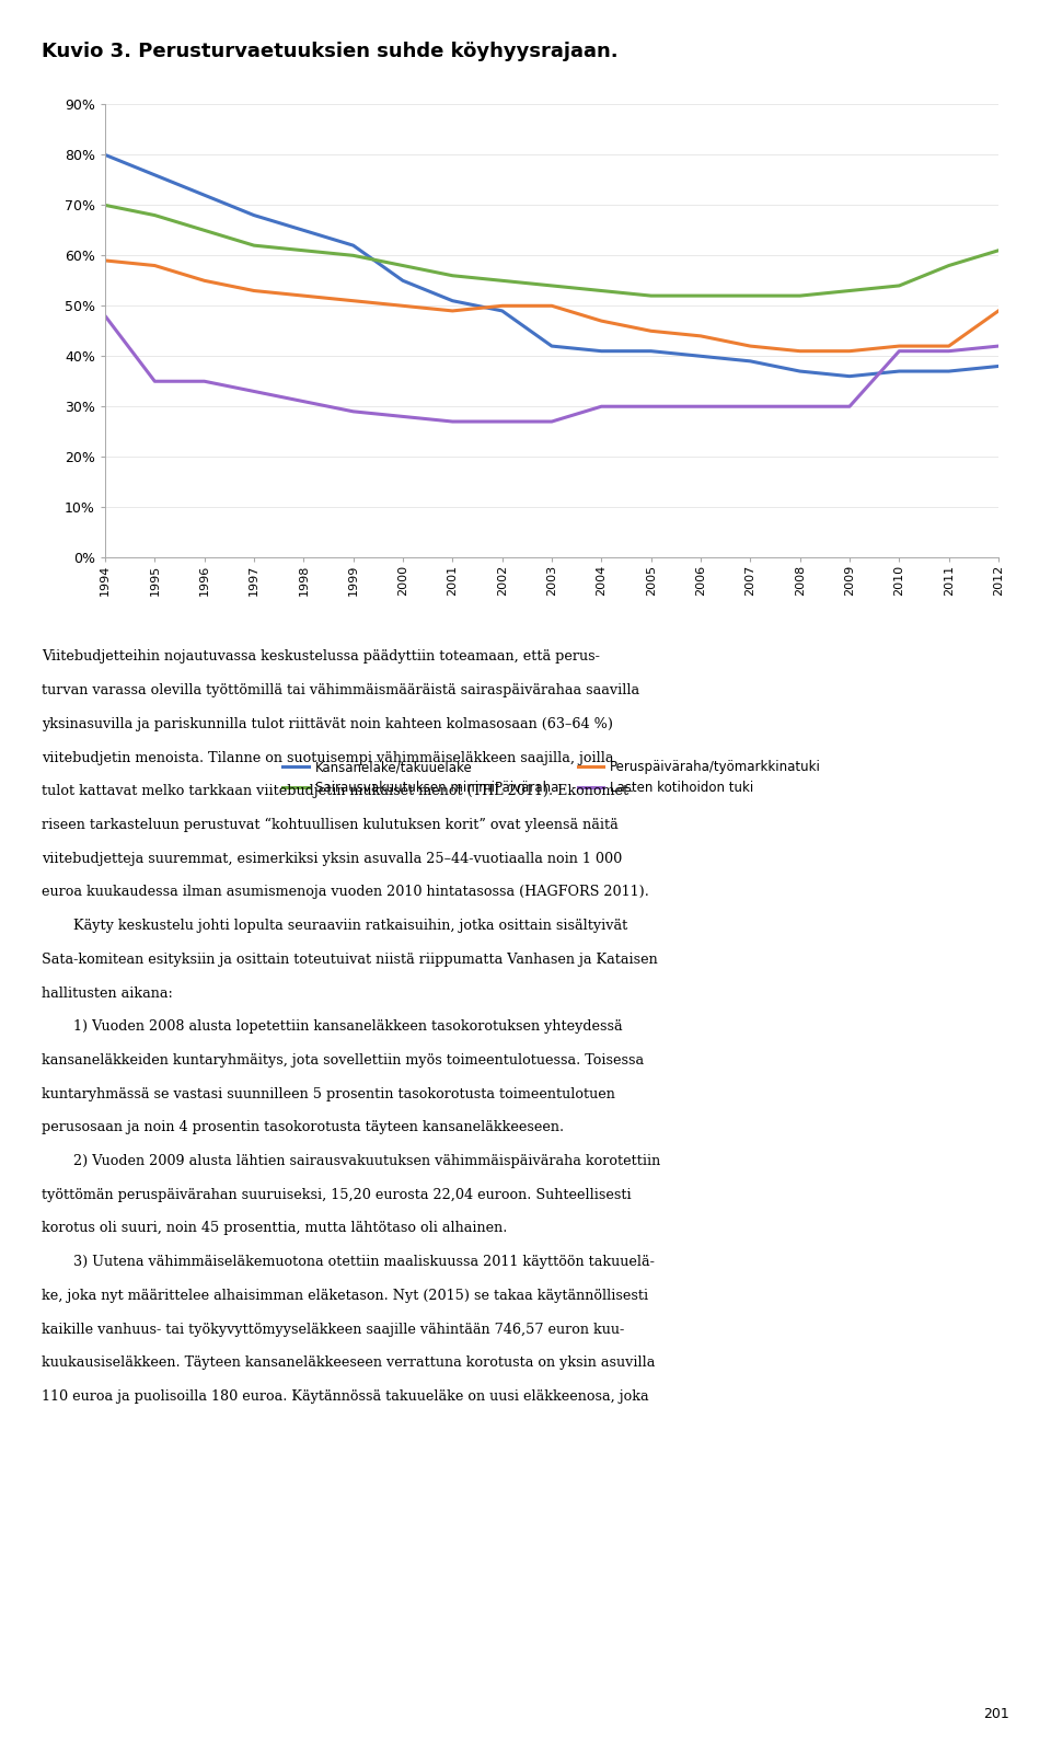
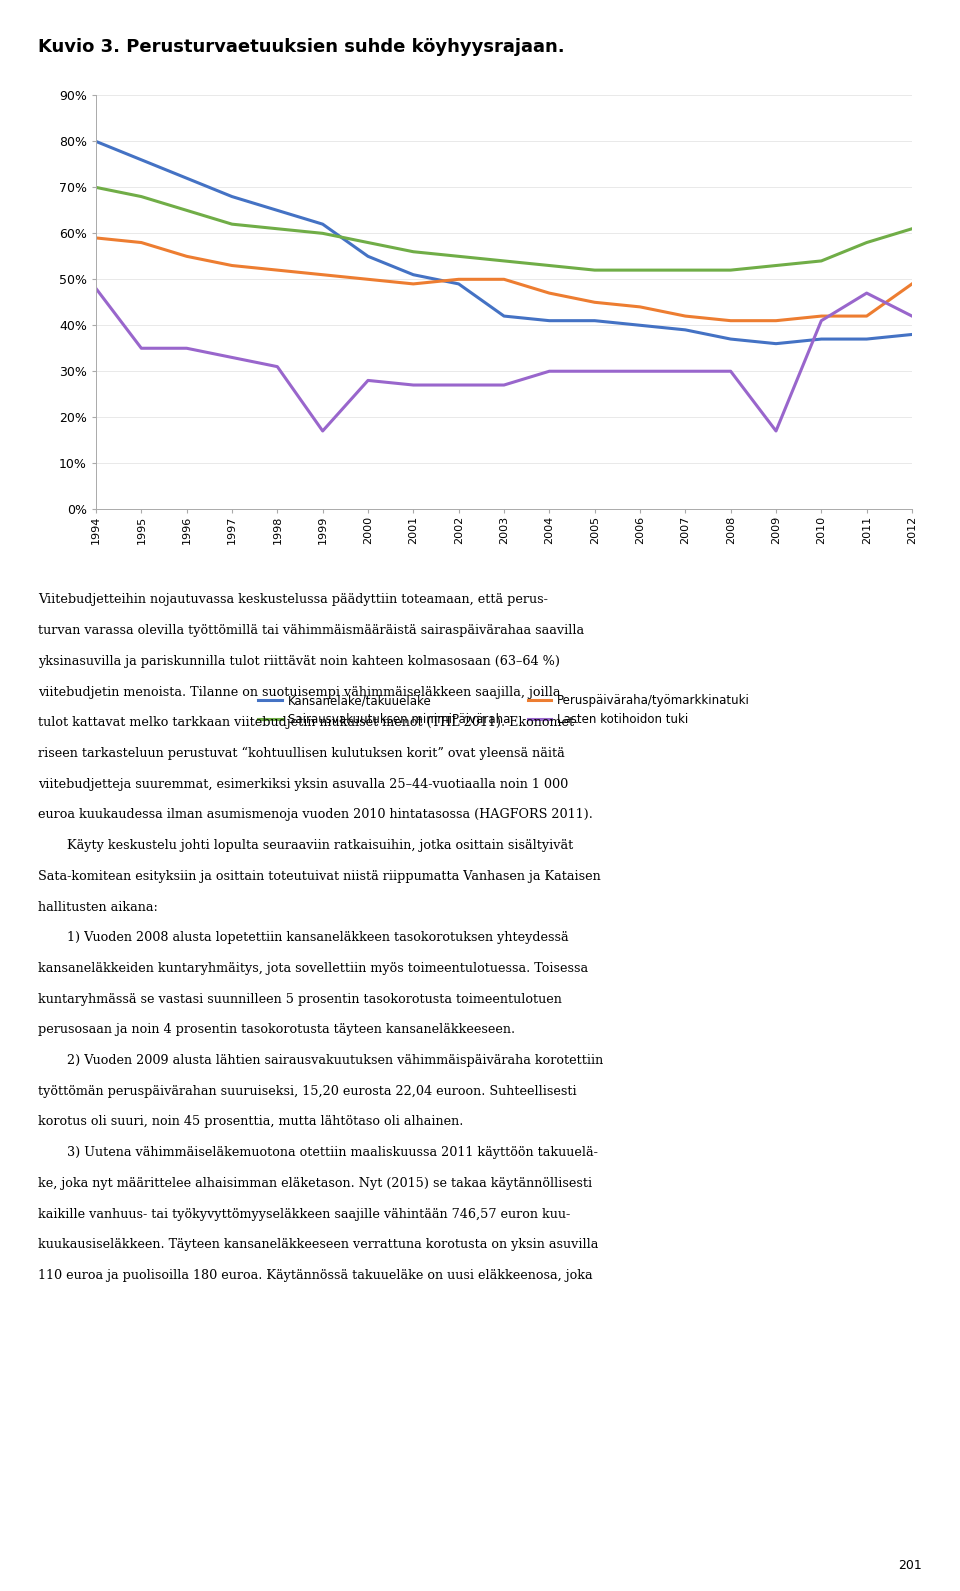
Lasten kotihoidon tuki/1999: 29% -> 17%
Lasten kotihoidon tuki/2009: 30% -> 17%
Lasten kotihoidon tuki/2011: 41% -> 47%
